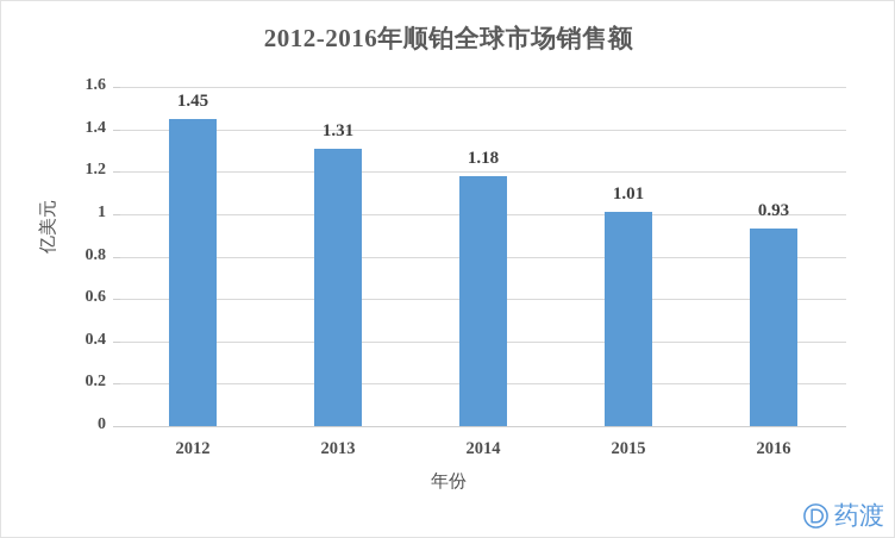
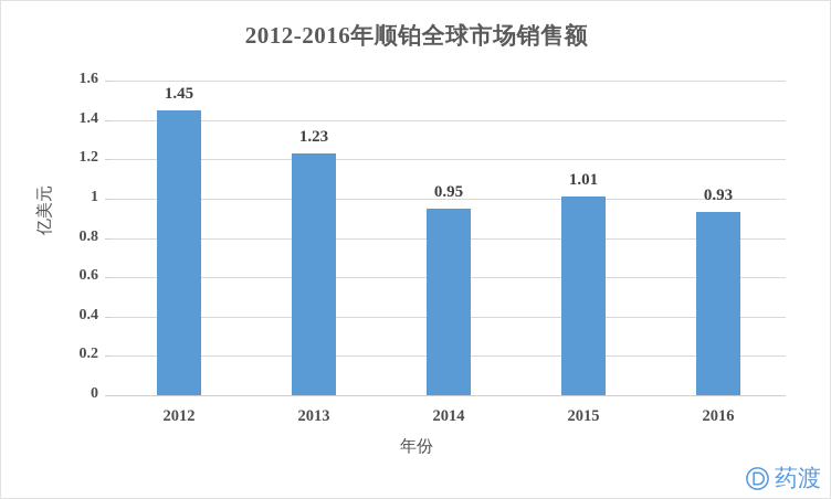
2013: 1.31 -> 1.23
2014: 1.18 -> 0.95
